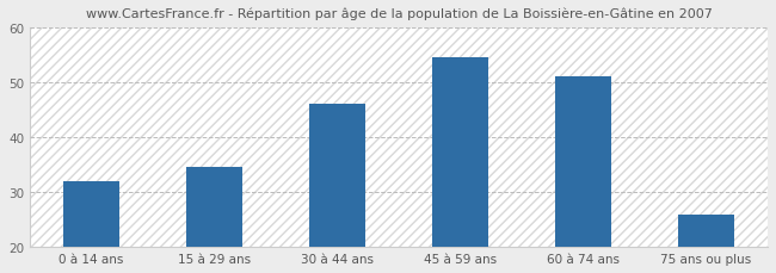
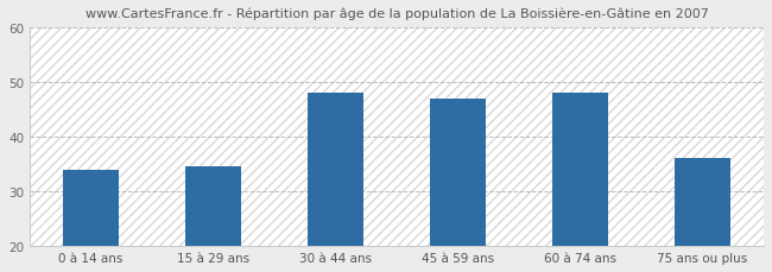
0 à 14 ans: 32.0 -> 34.0
30 à 44 ans: 46.0 -> 48.0
45 à 59 ans: 54.5 -> 47.0
60 à 74 ans: 51.0 -> 48.0
75 ans ou plus: 26.0 -> 36.0
